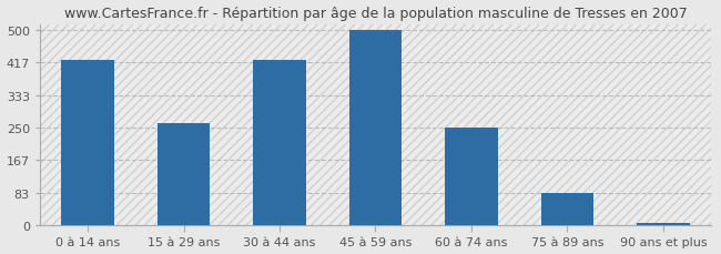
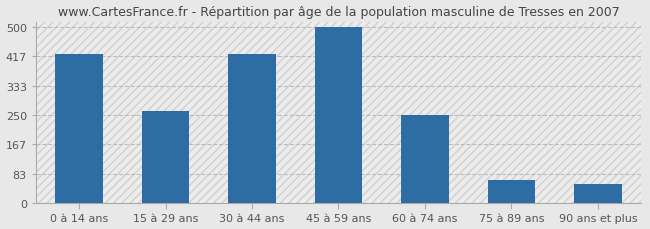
75 à 89 ans: 83 -> 65
90 ans et plus: 5 -> 55
